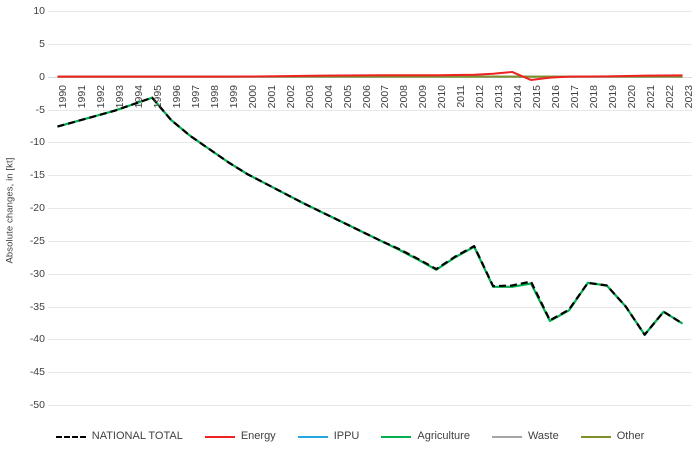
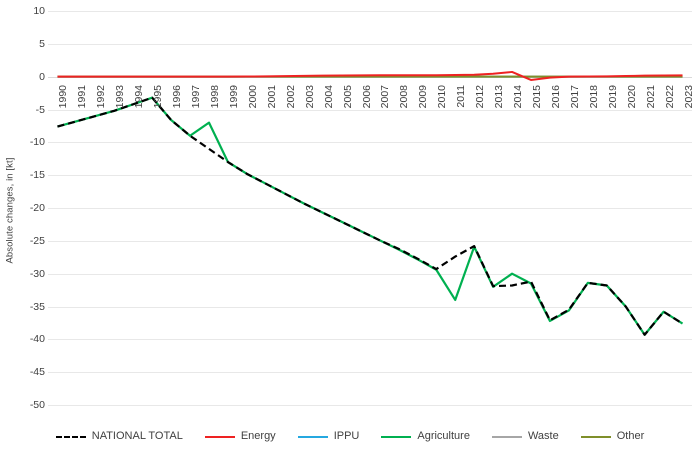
Agriculture/1998: -11 -> -7
Agriculture/2011: -28 -> -34
Agriculture/2014: -32 -> -30
